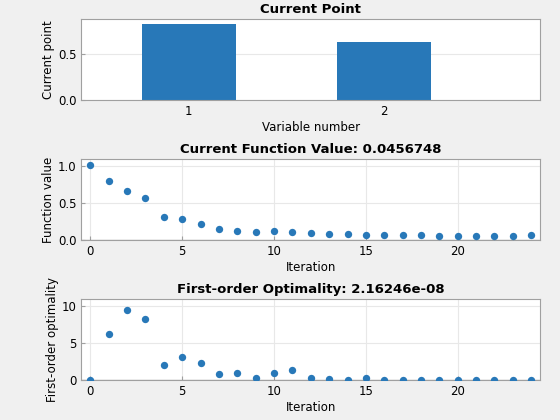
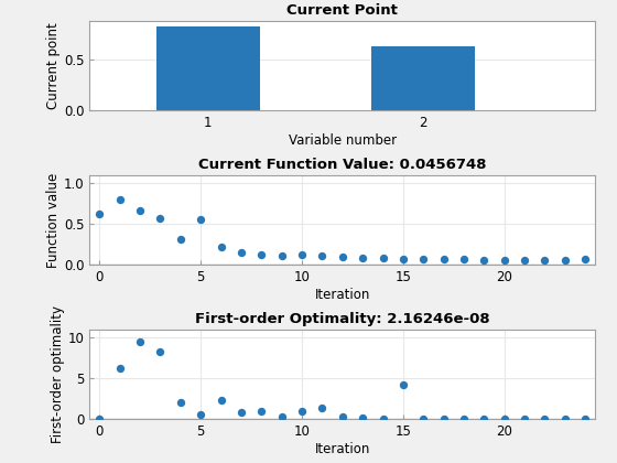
Current Function Value: 0.0456748/0: 1.02 -> 0.62
Current Function Value: 0.0456748/5: 0.28 -> 0.56
First-order Optimality: 2.16246e-08/5: 3.1 -> 0.6
First-order Optimality: 2.16246e-08/15: 0.3 -> 4.2
